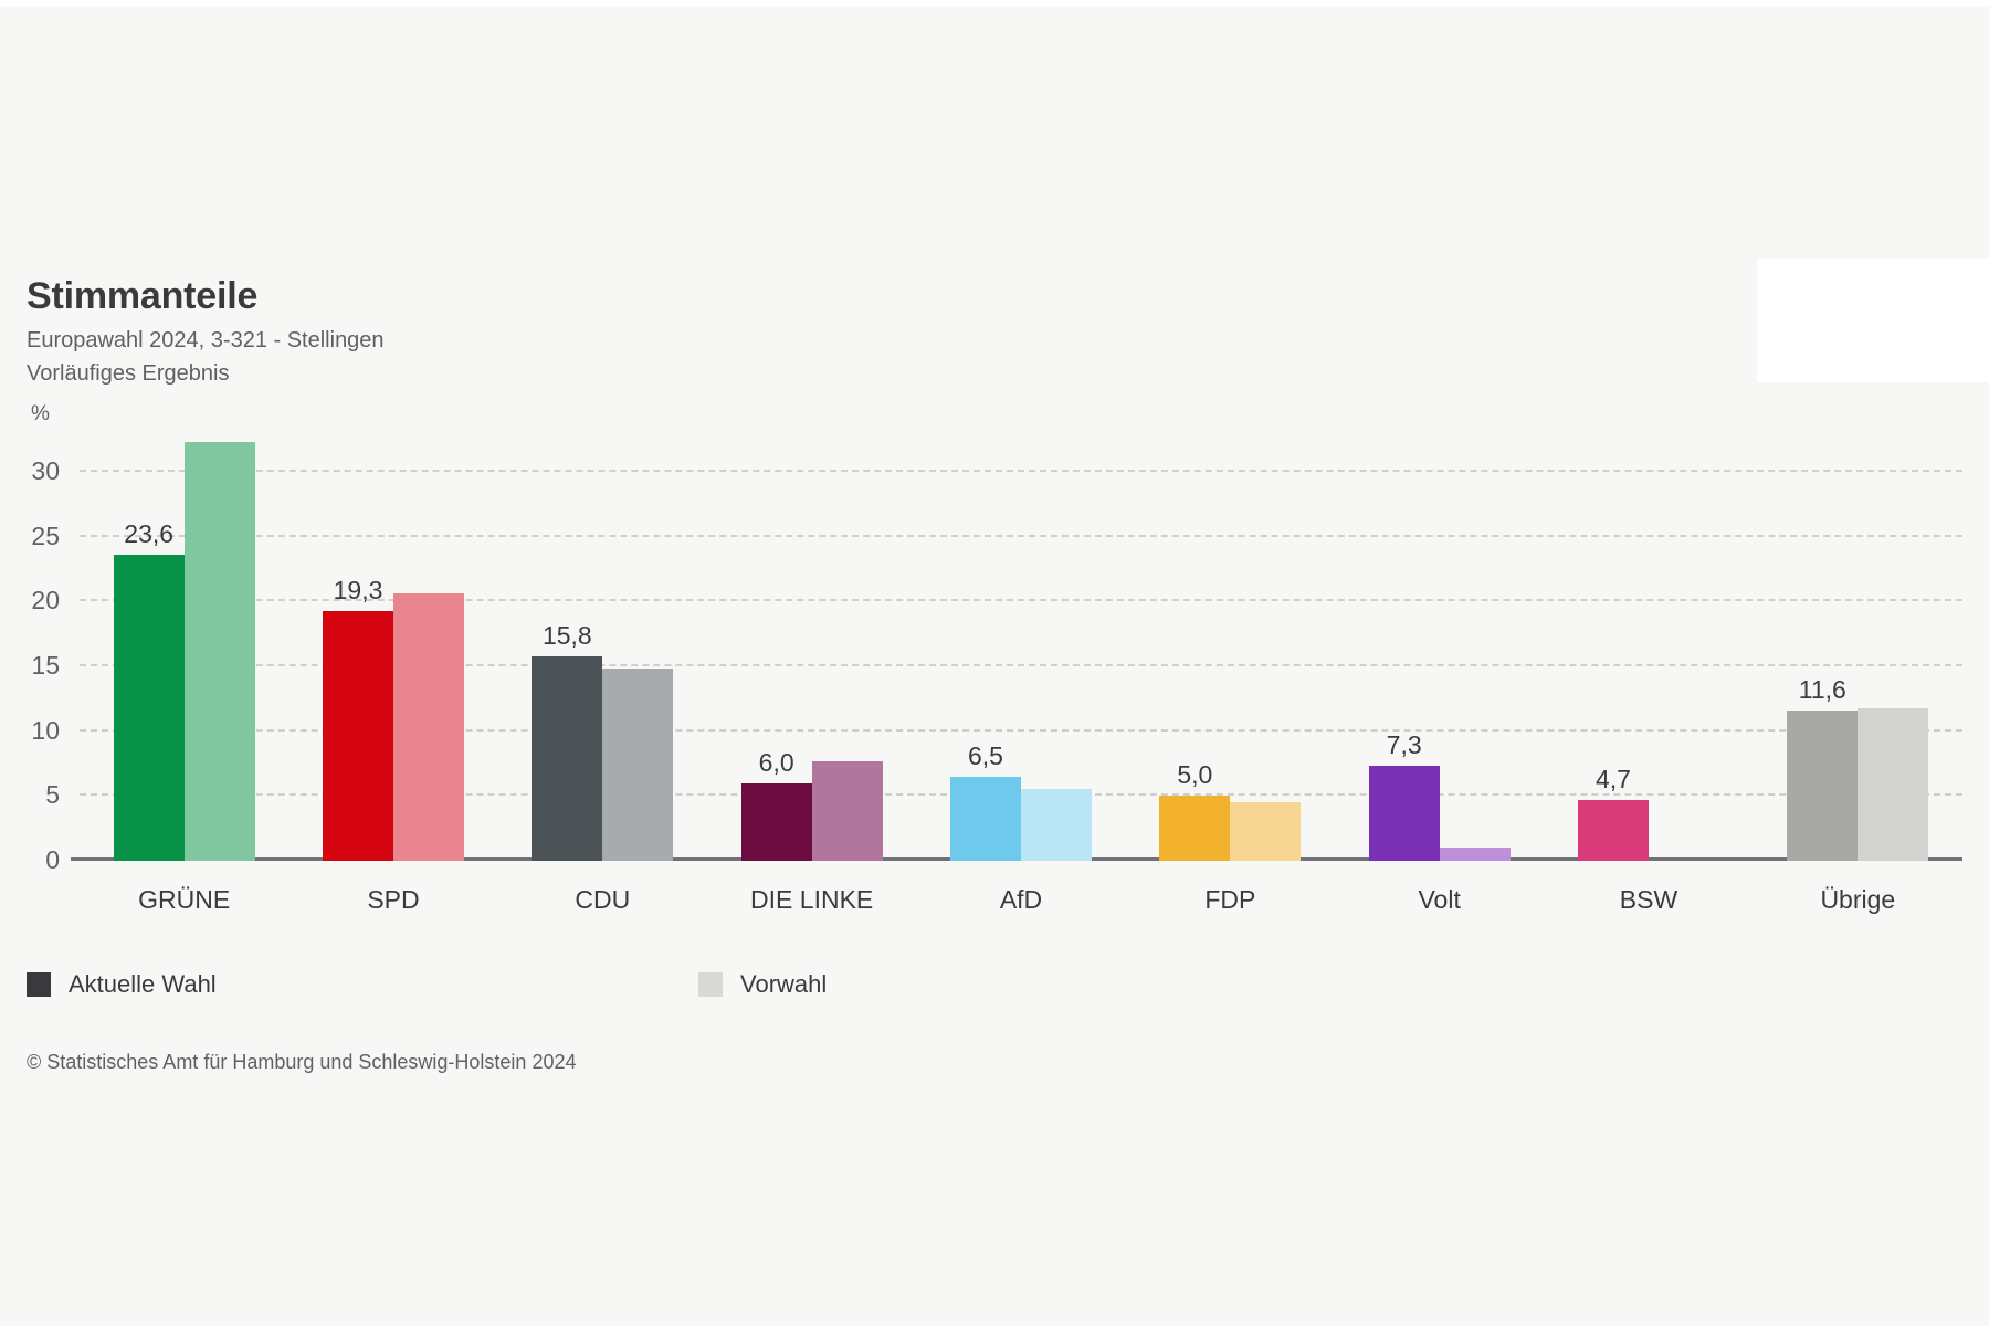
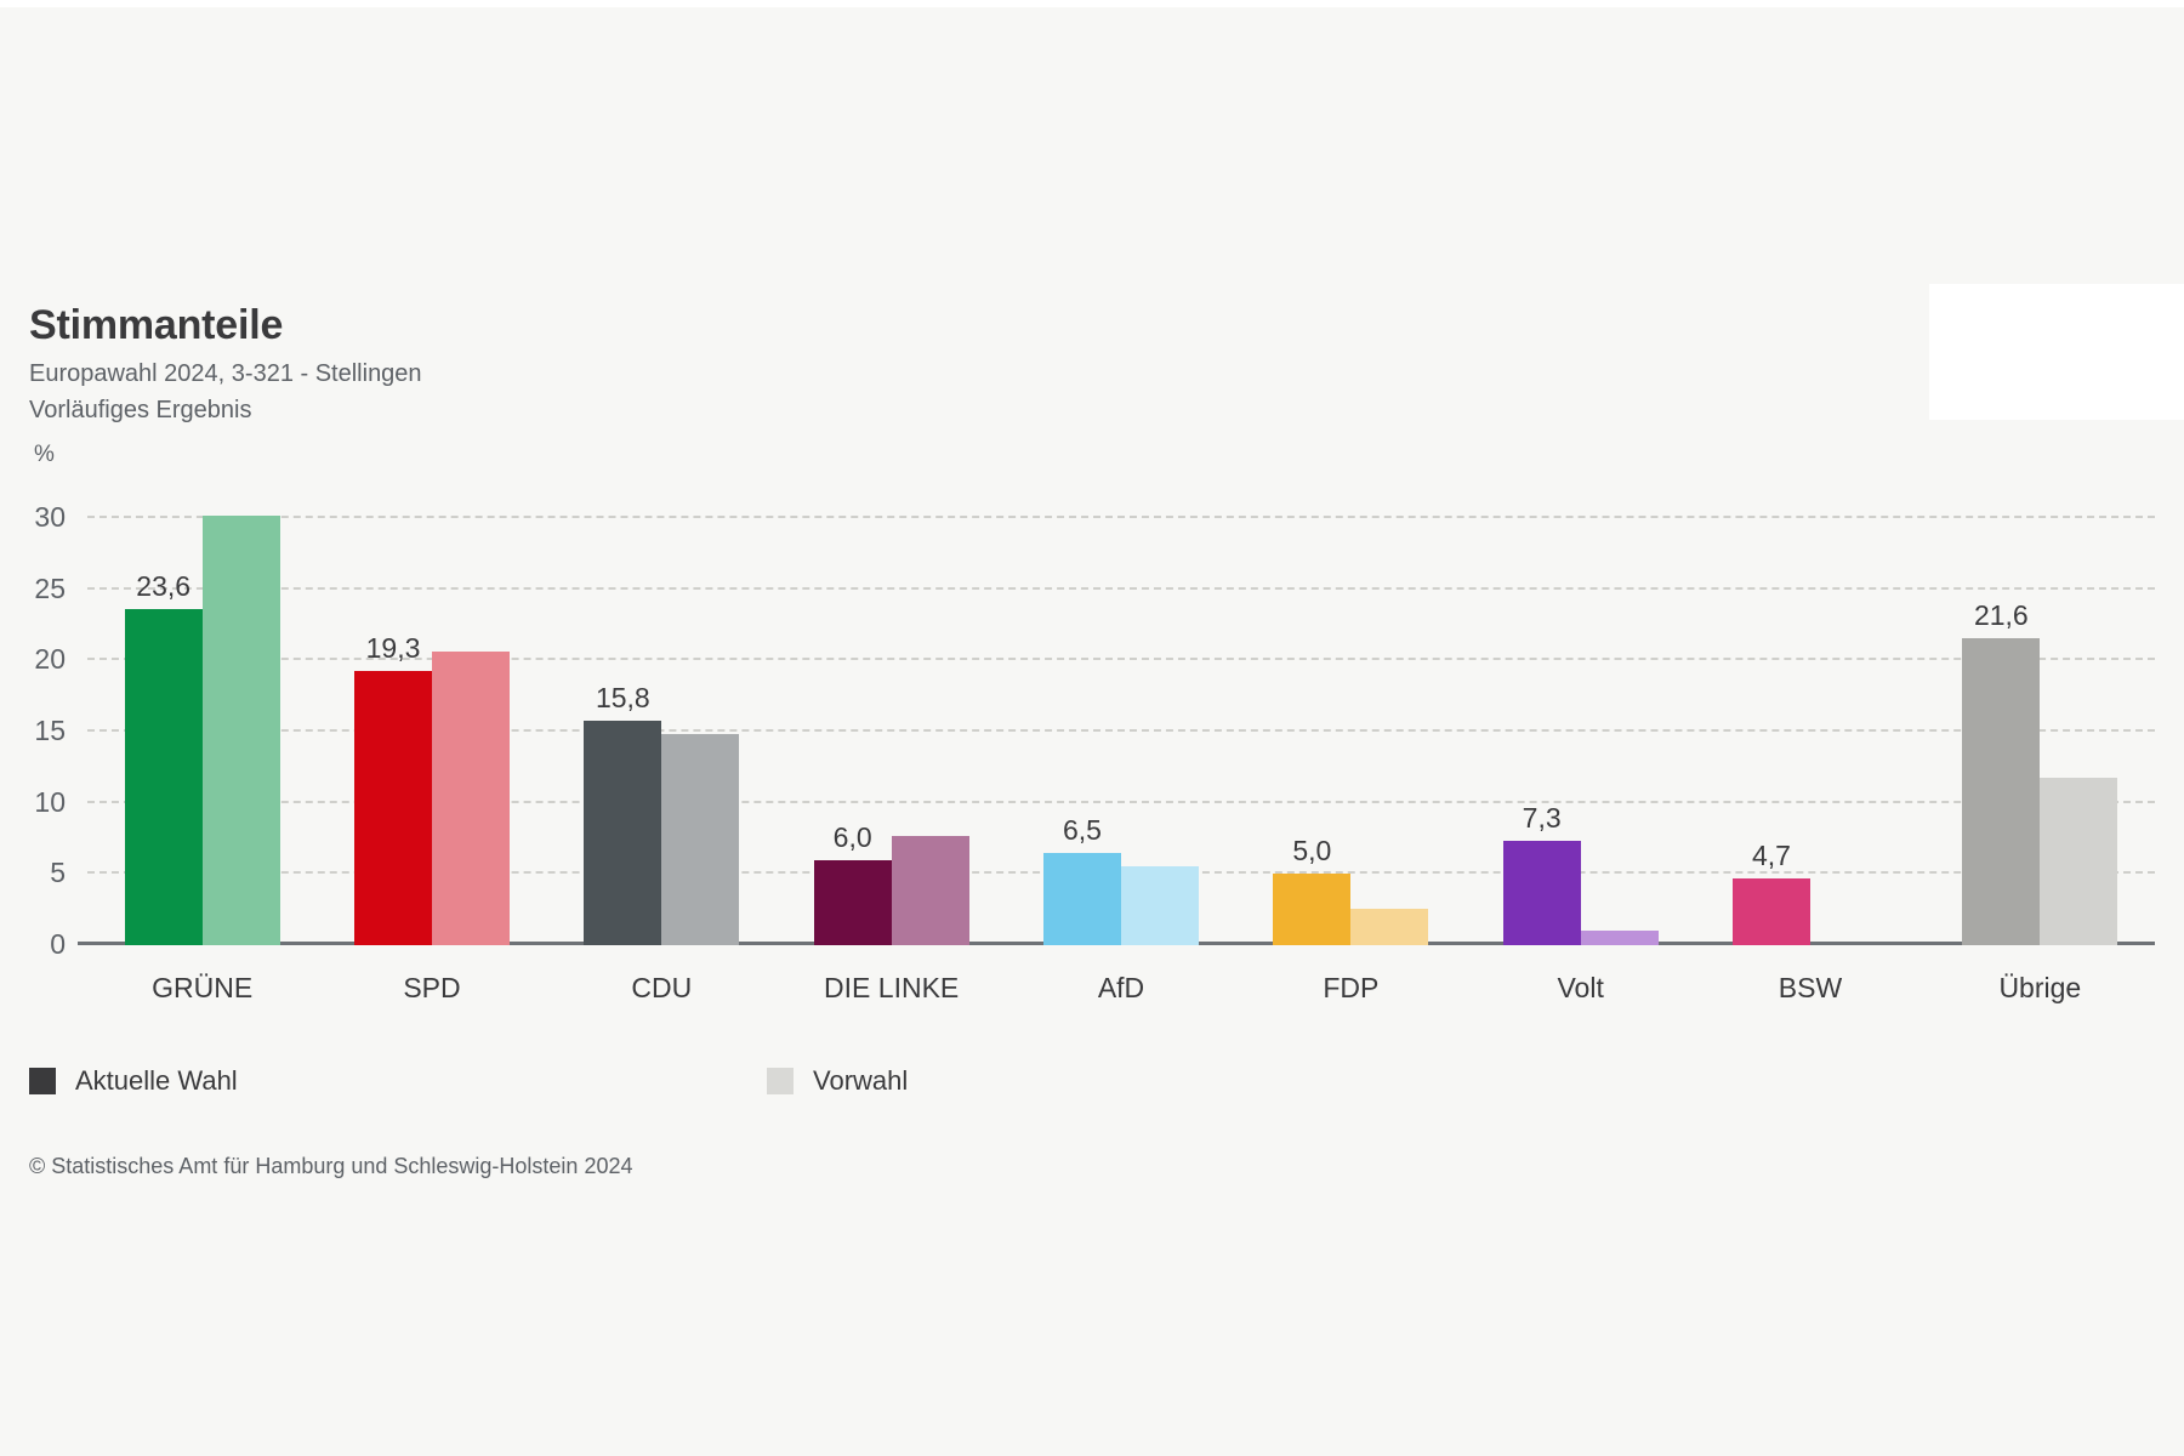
Vorwahl/GRÜNE: 32.3 -> 30.2
Vorwahl/FDP: 4.5 -> 2.6
Aktuelle Wahl/Übrige: 11,6 -> 21,6
